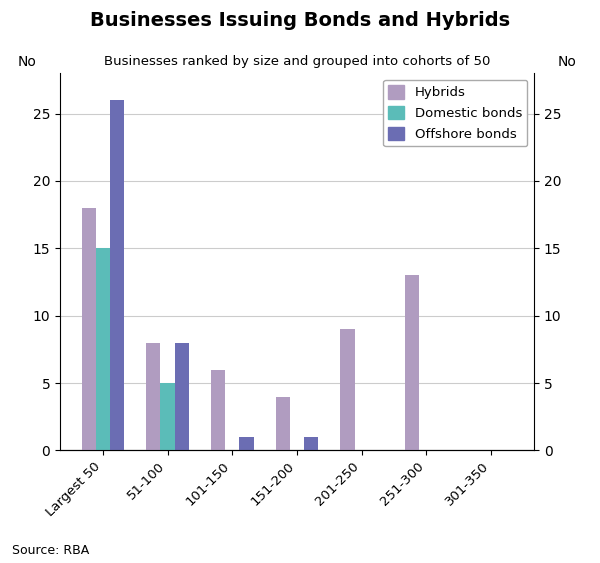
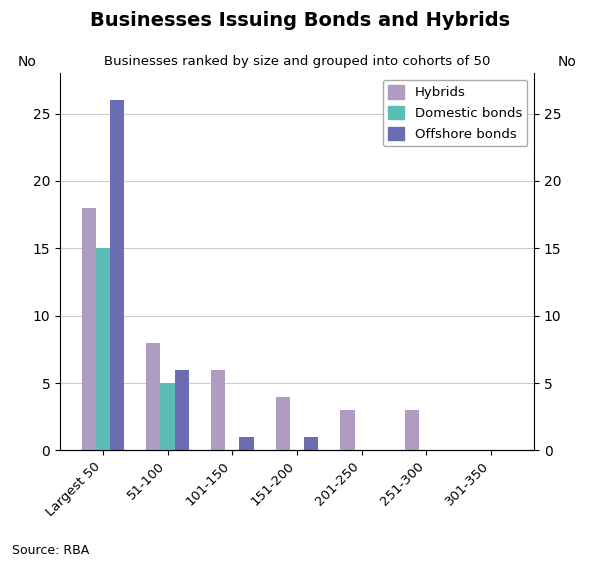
Offshore bonds/51-100: 8 -> 6
Hybrids/201-250: 9 -> 3
Hybrids/251-300: 13 -> 3
